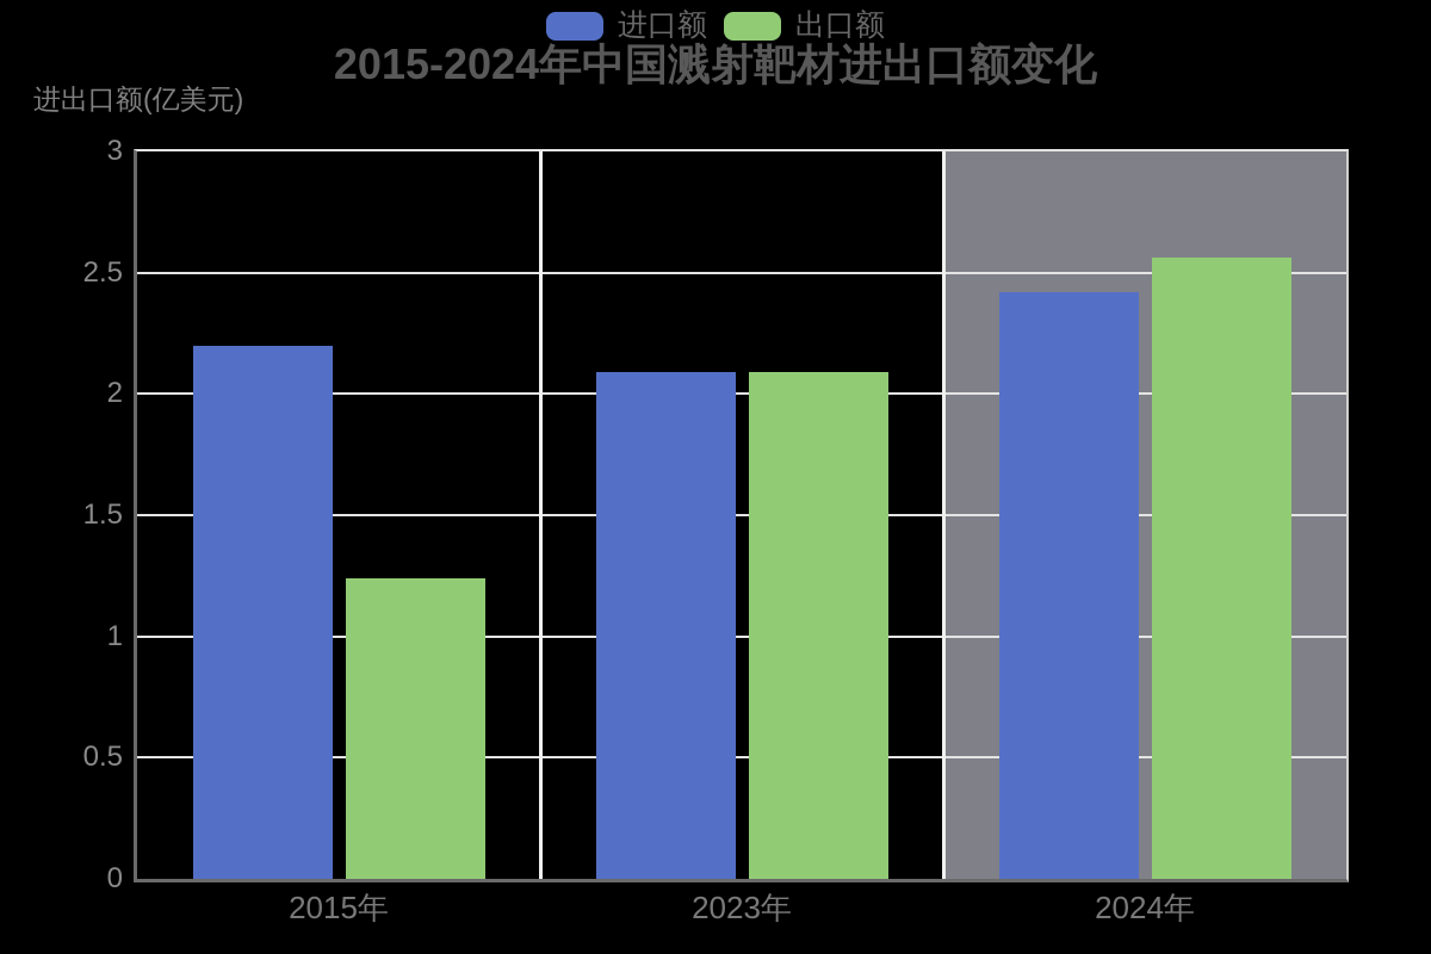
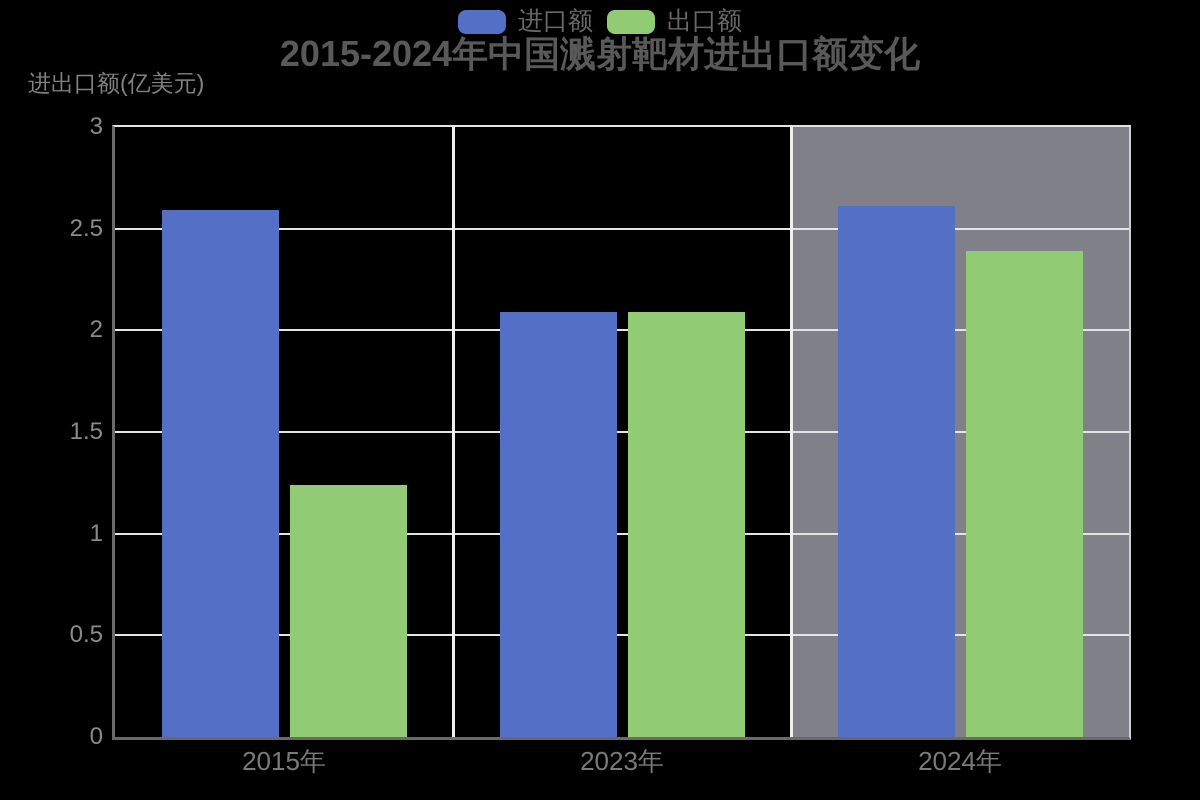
进口额/2015年: 2.20 -> 2.59
进口额/2024年: 2.42 -> 2.61
出口额/2024年: 2.56 -> 2.39
